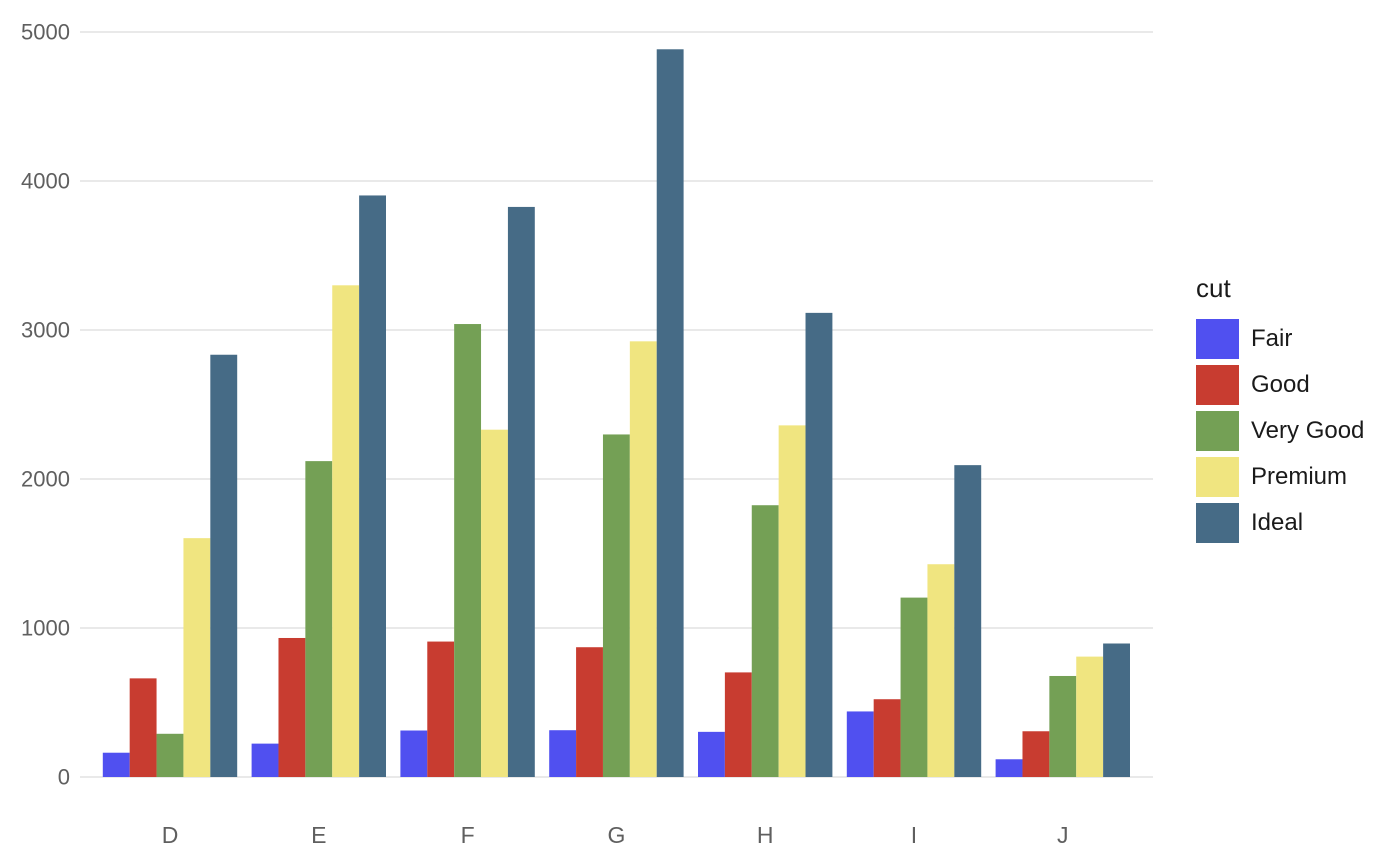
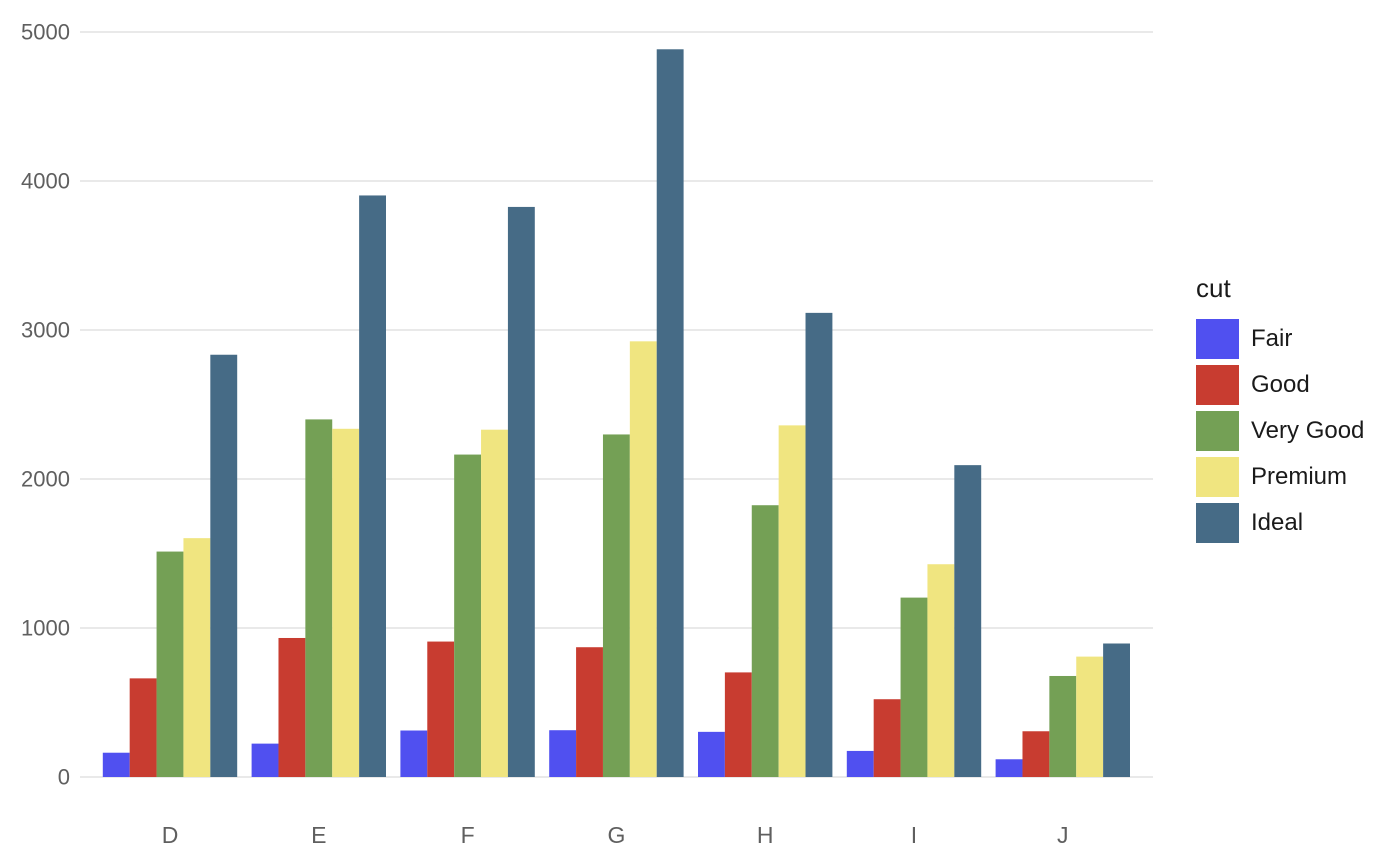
Very Good/D: 290 -> 1510
Very Good/E: 2120 -> 2400
Premium/E: 3300 -> 2340
Very Good/F: 3040 -> 2160
Fair/I: 440 -> 180
